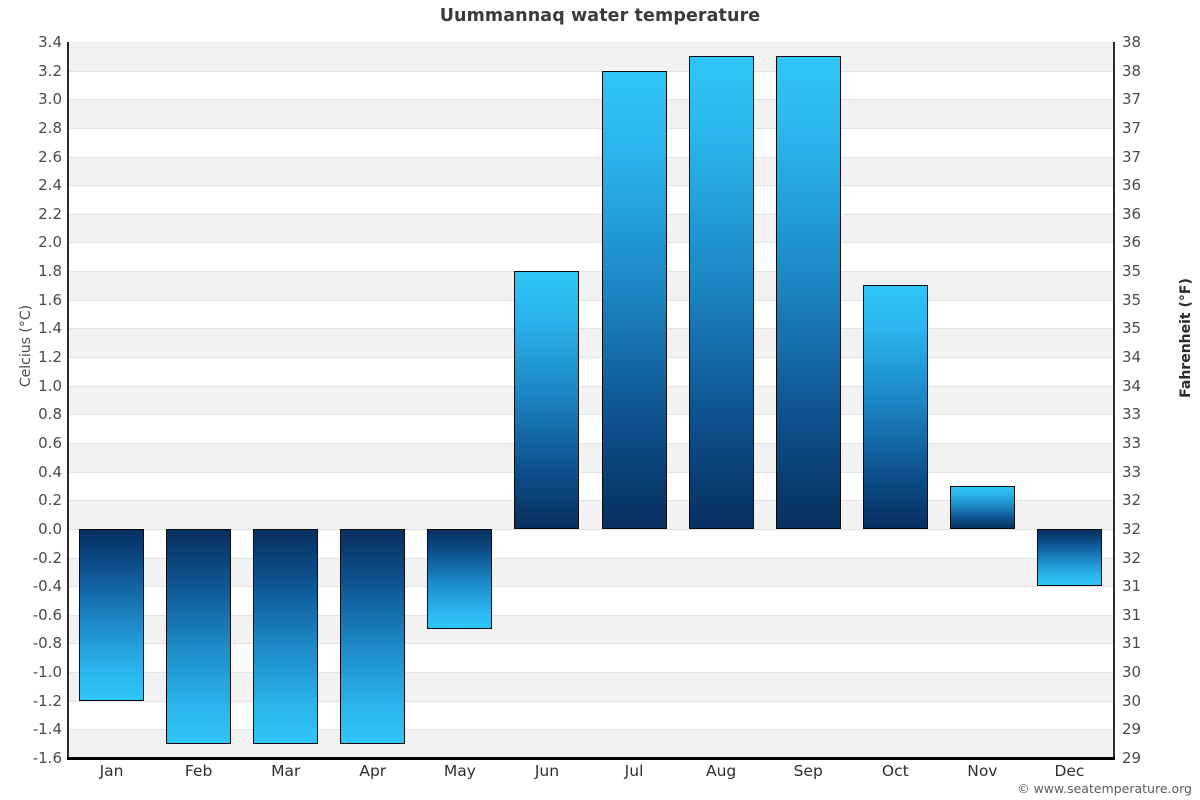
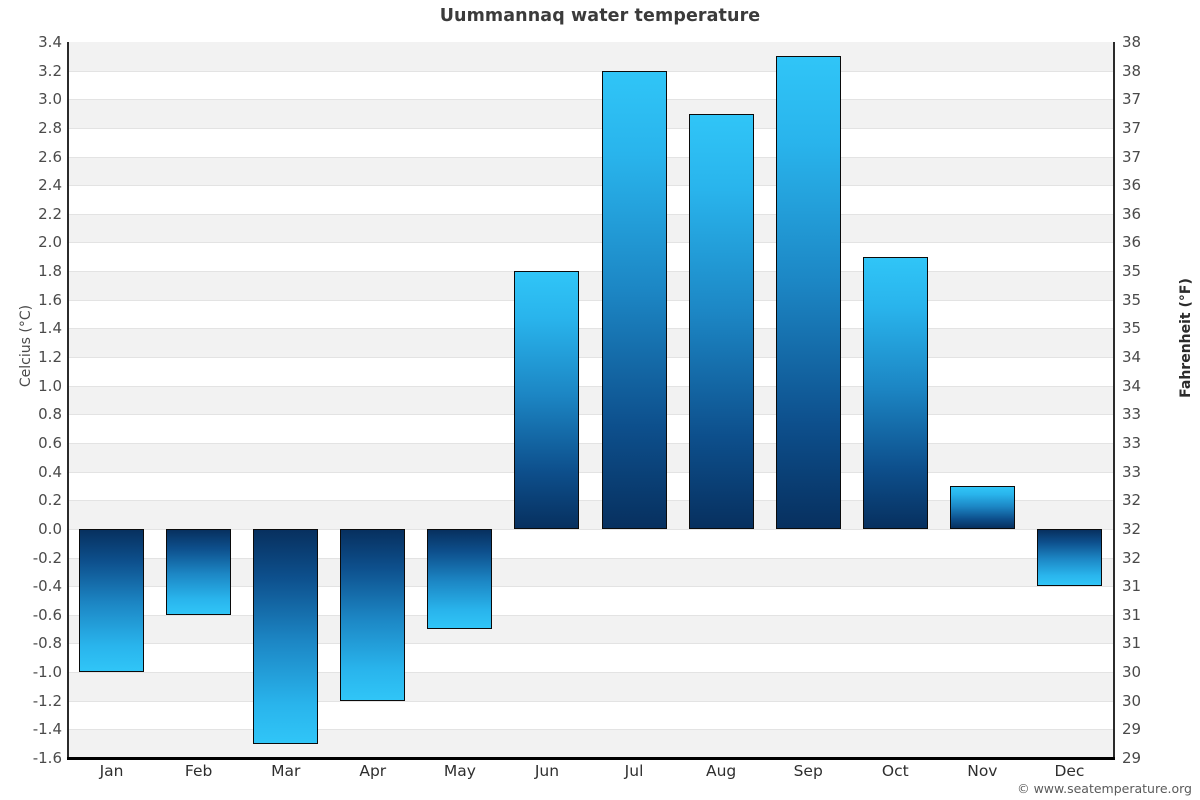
Jan: -1.2 -> -1.0
Feb: -1.5 -> -0.6
Apr: -1.5 -> -1.2
Aug: 3.3 -> 2.9
Oct: 1.7 -> 1.9
